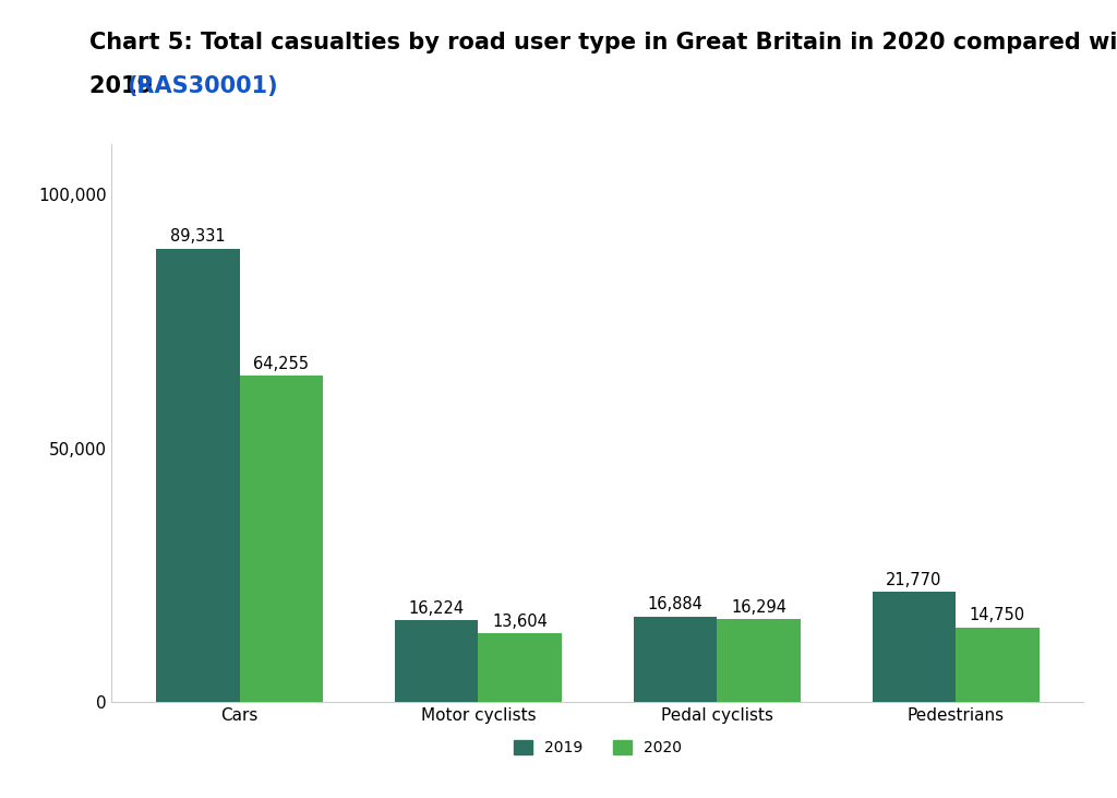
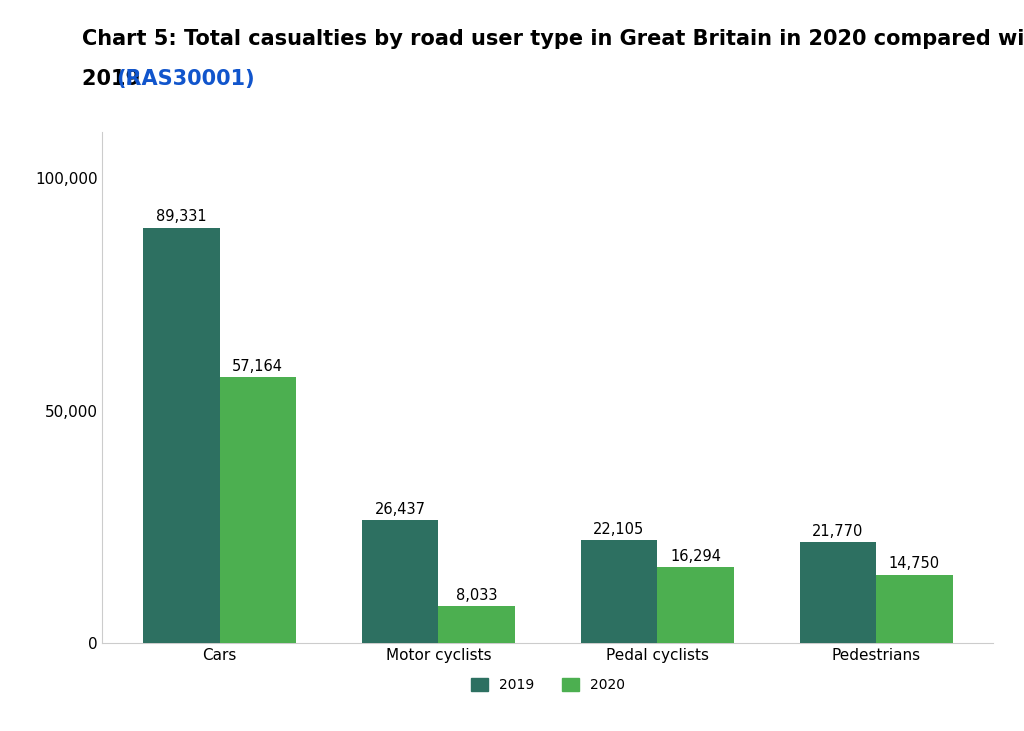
2020/Cars: 64,255 -> 57,164
2019/Motor cyclists: 16,224 -> 26,437
2020/Motor cyclists: 13,604 -> 8,033
2019/Pedal cyclists: 16,884 -> 22,105
